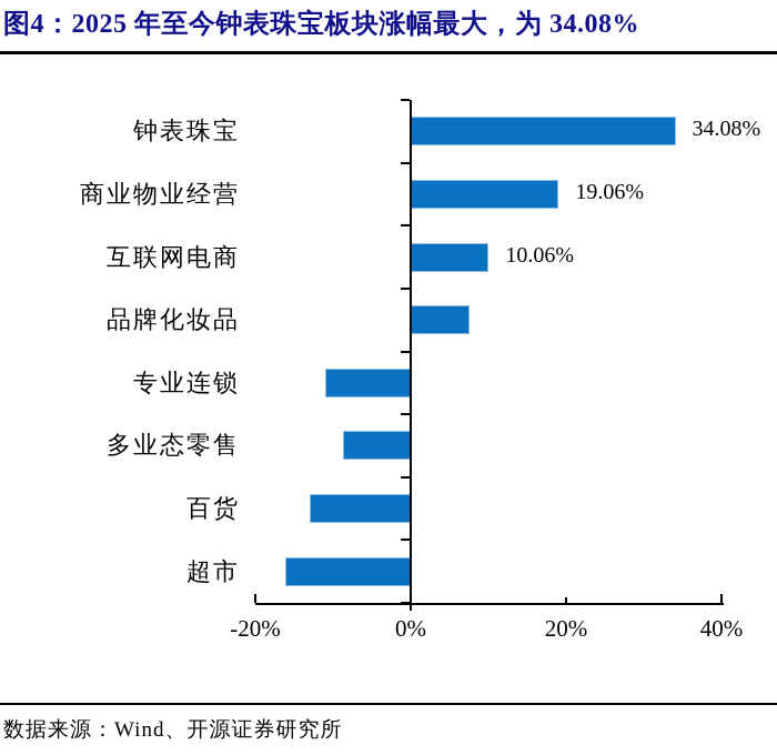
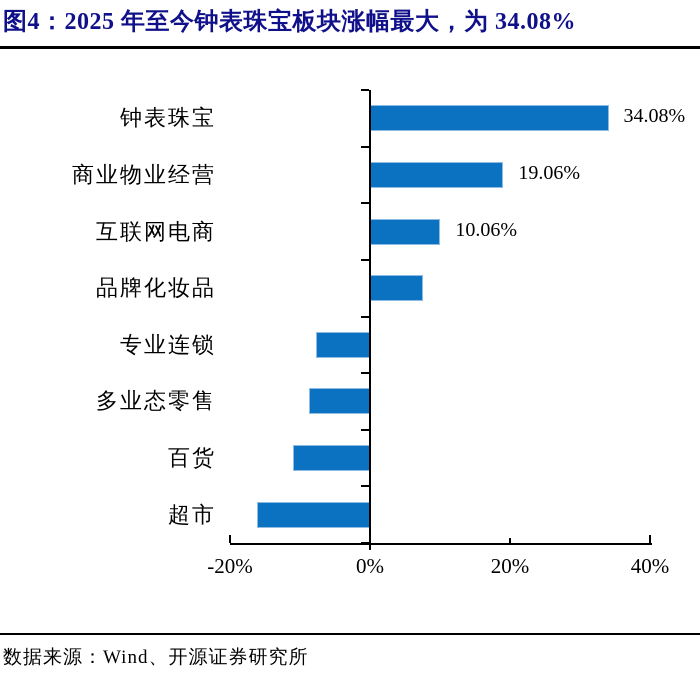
专业连锁: -11% -> -8%
百货: -13% -> -11%
